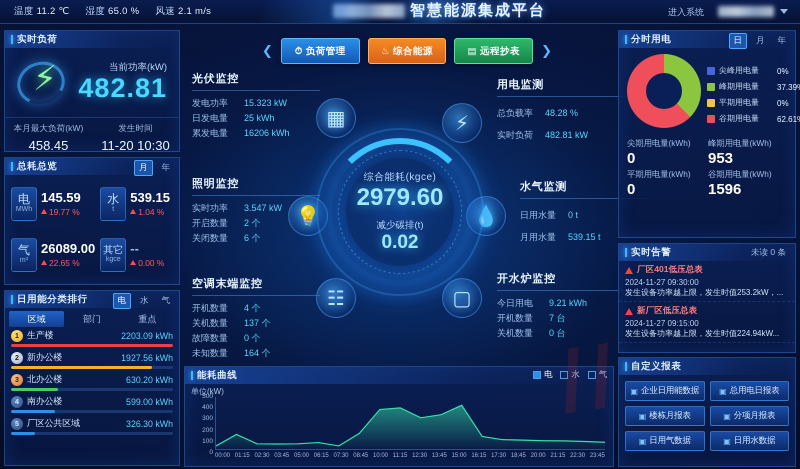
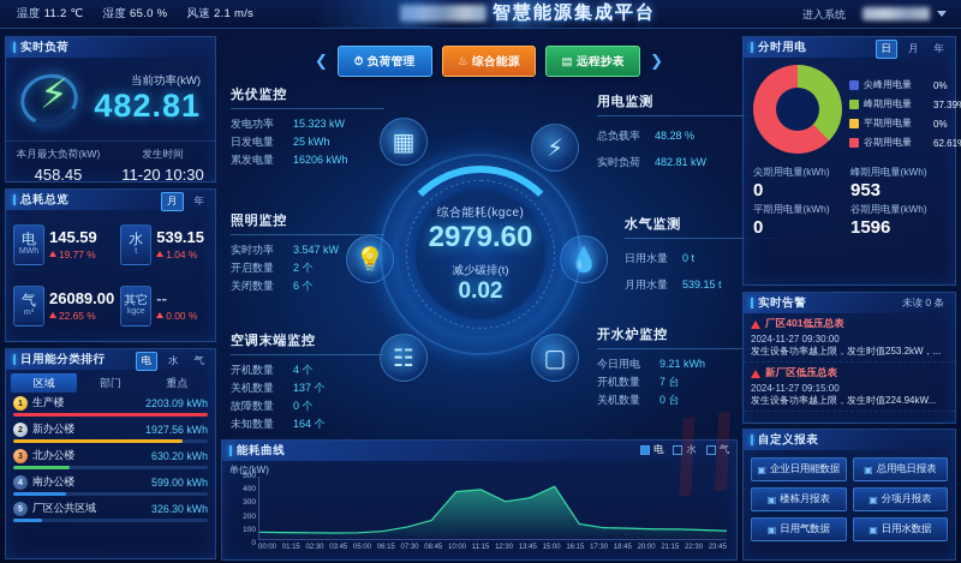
00:00: 30 -> 60
01:15: 140 -> 50
07:30: 30 -> 100
